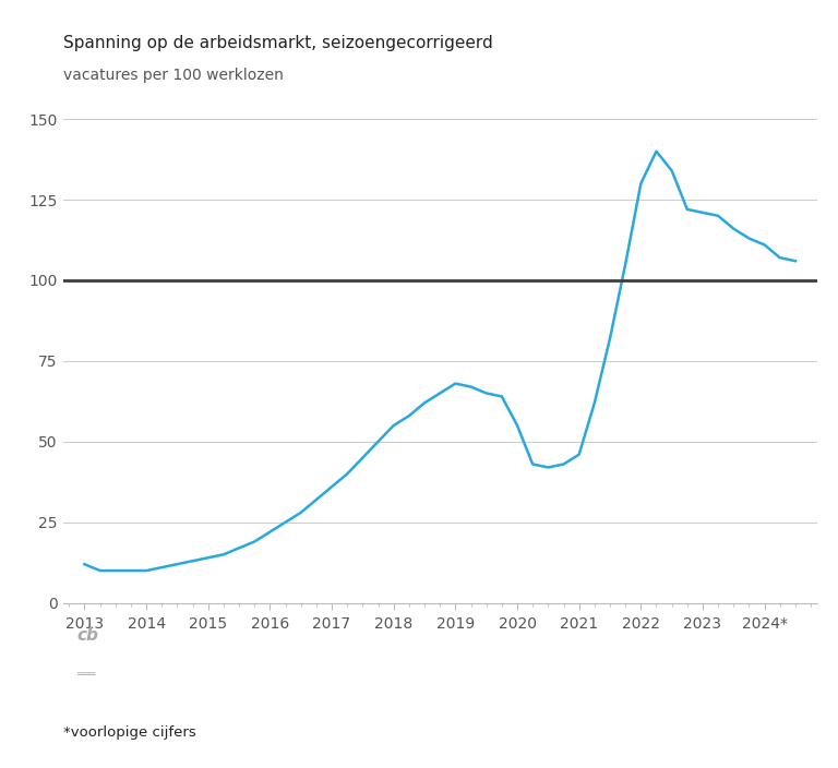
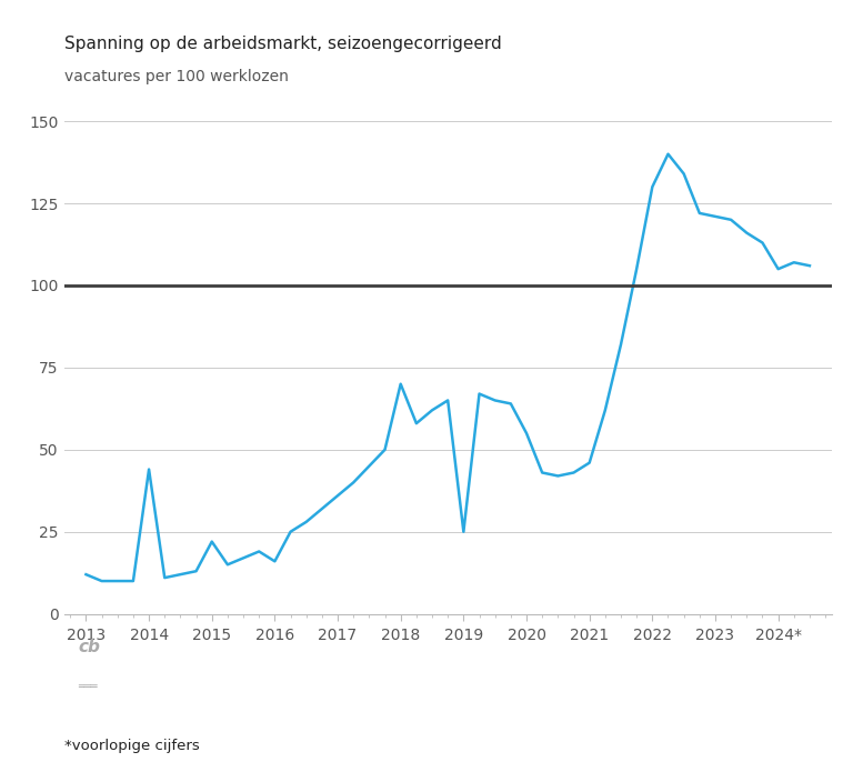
2014: 10 -> 44
2015: 14 -> 22
2016: 22 -> 16
2018: 55 -> 70
2019: 68 -> 25
2024*: 111 -> 105
